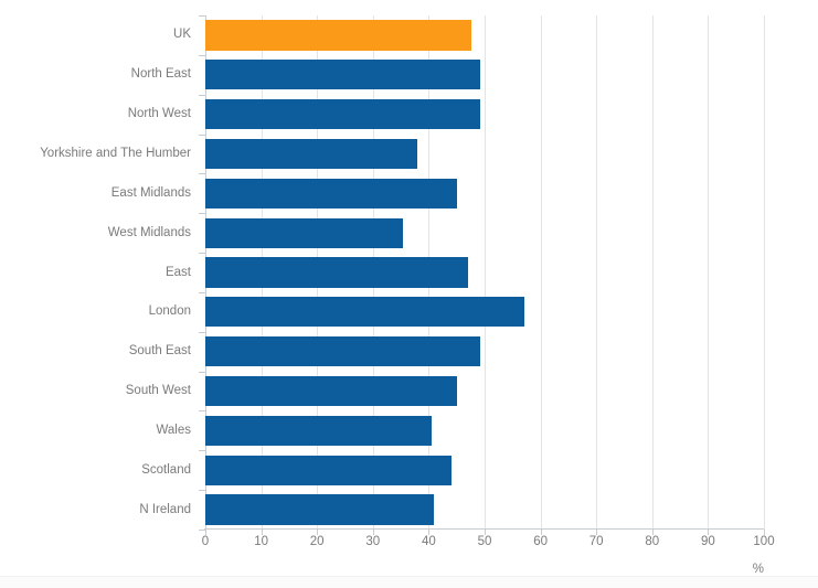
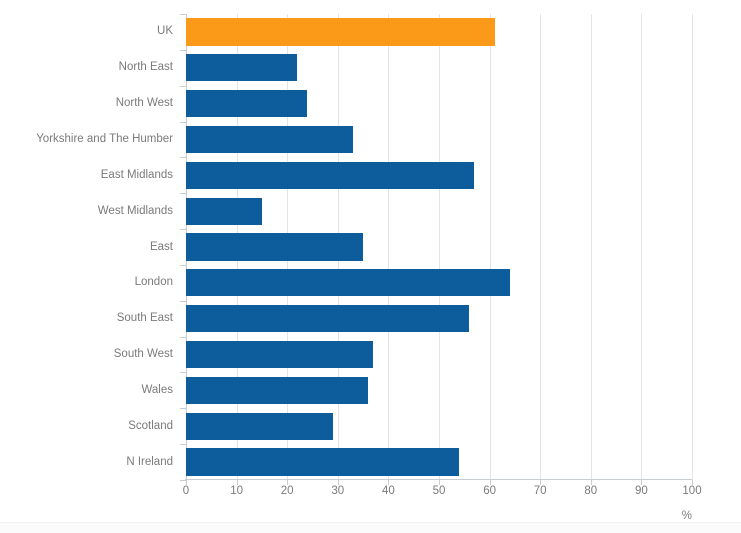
UK: 48 -> 61
North East: 49 -> 22
North West: 49 -> 24
Yorkshire and The Humber: 38 -> 33
East Midlands: 45 -> 57
West Midlands: 35 -> 15
East: 47 -> 35
London: 57 -> 64
South East: 49 -> 56
South West: 45 -> 37
Wales: 41 -> 36
Scotland: 44 -> 29
N Ireland: 41 -> 54
